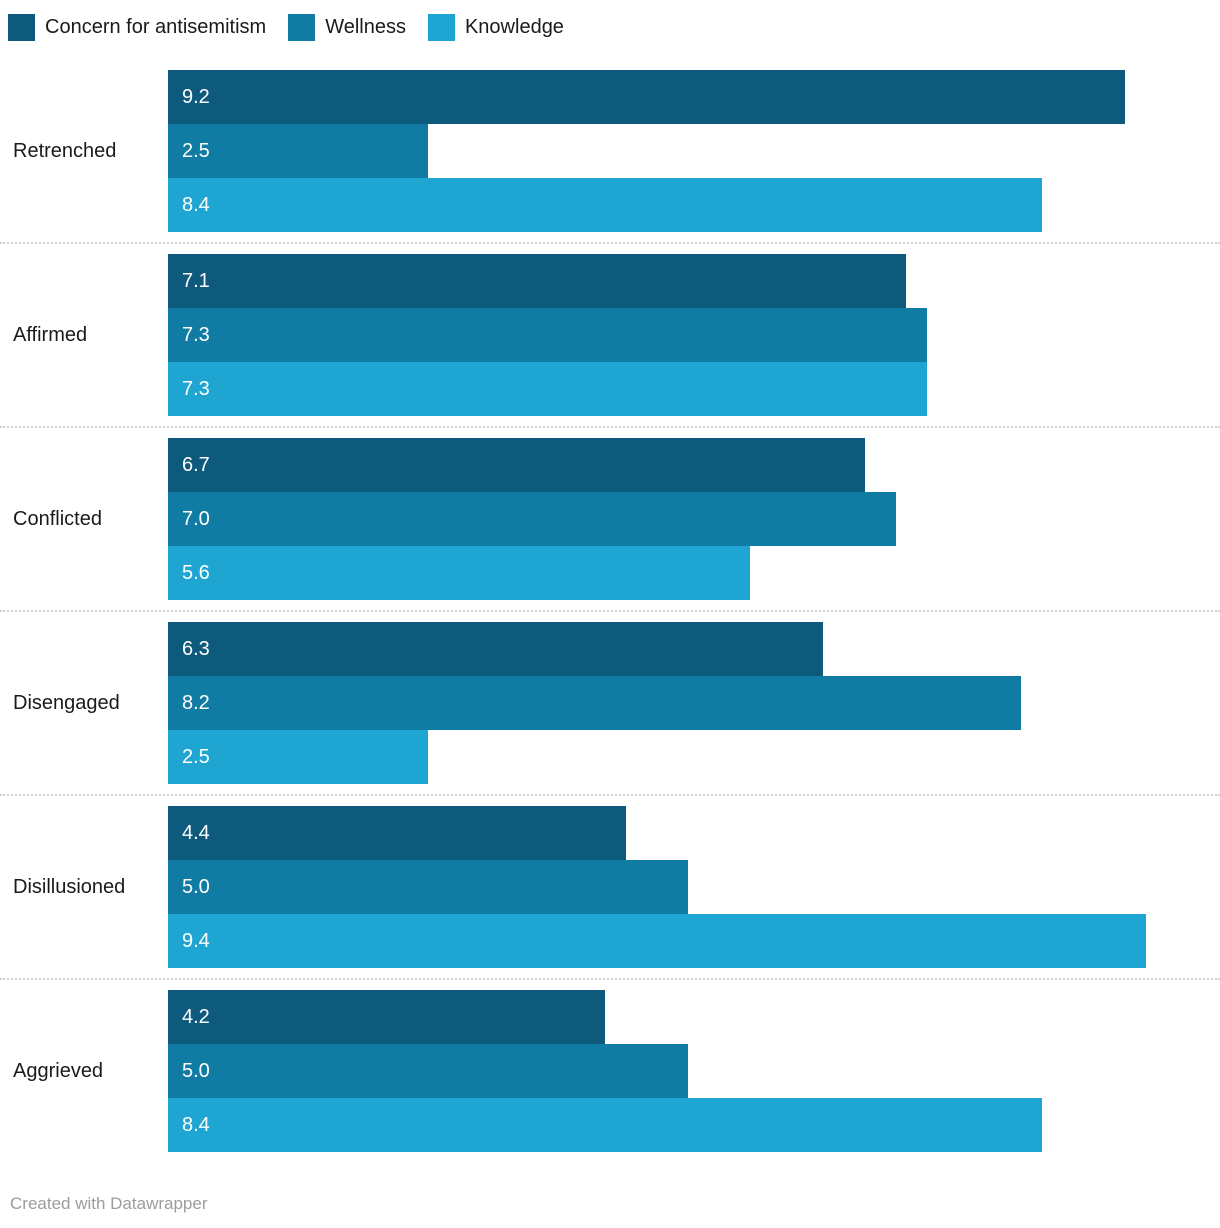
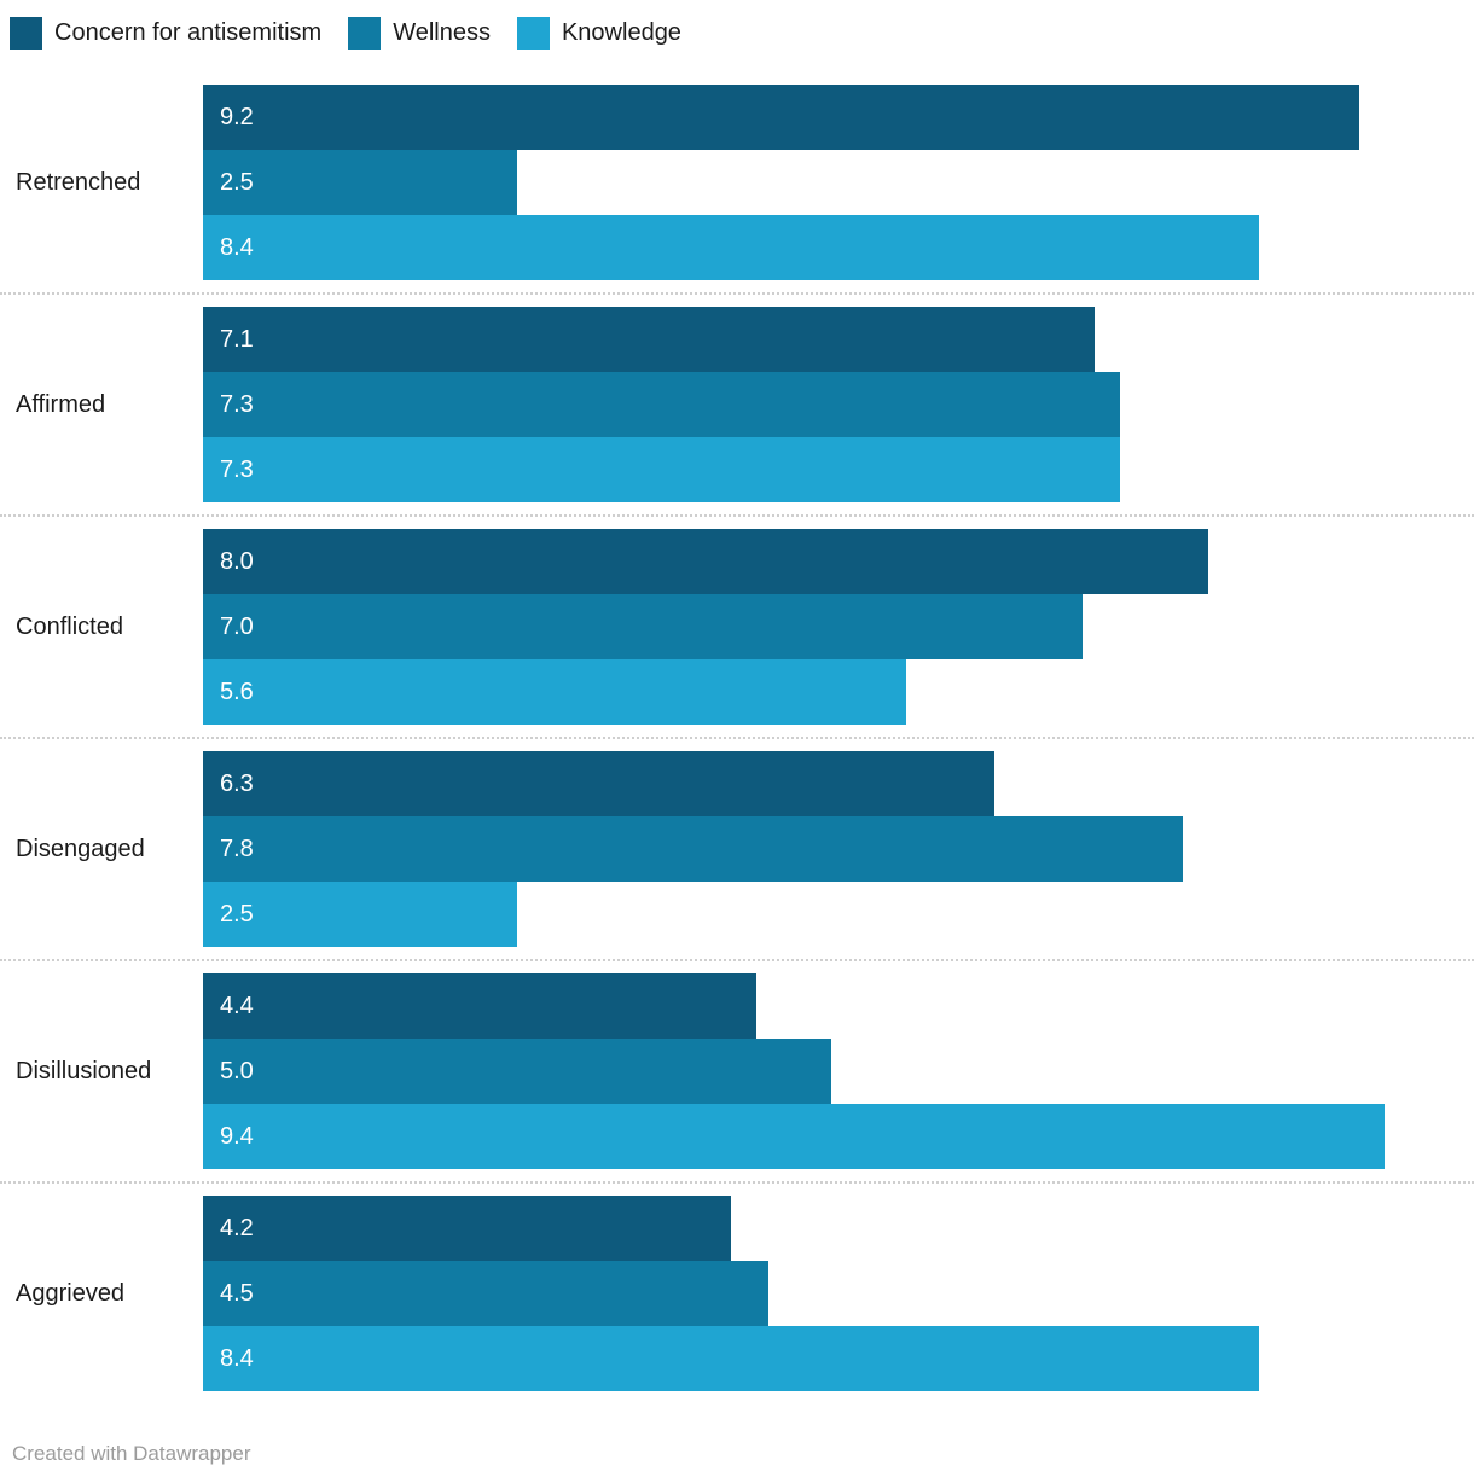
Concern for antisemitism/Conflicted: 6.7 -> 8.0
Wellness/Disengaged: 8.2 -> 7.8
Wellness/Aggrieved: 5.0 -> 4.5
